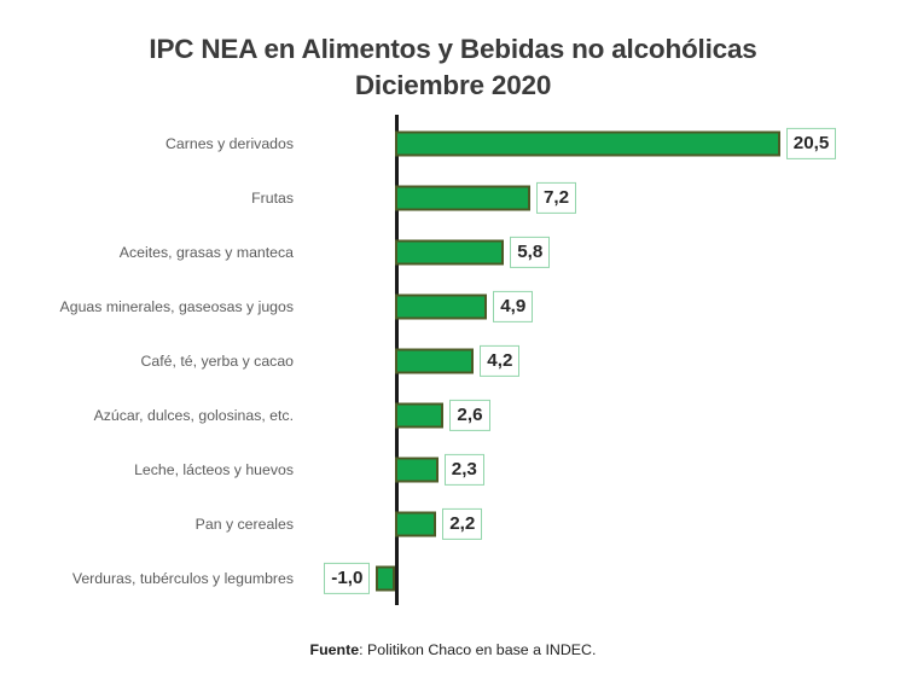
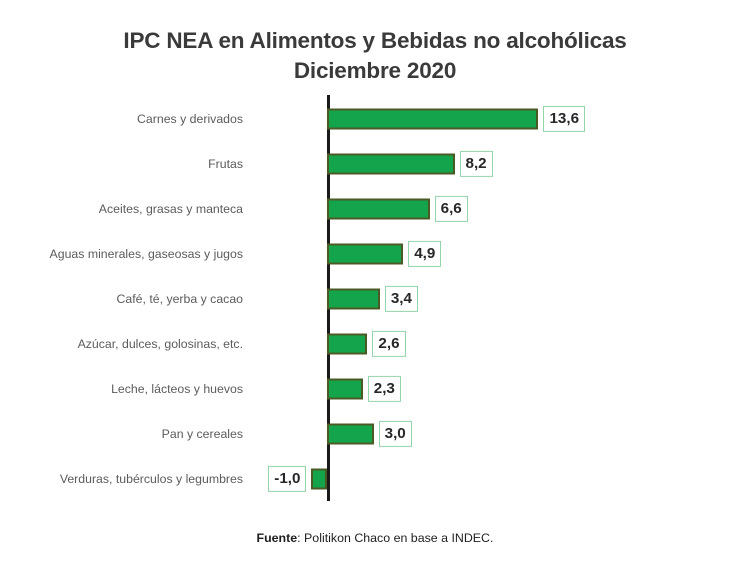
Carnes y derivados: 20,5 -> 13,6
Frutas: 7,2 -> 8,2
Aceites, grasas y manteca: 5,8 -> 6,6
Café, té, yerba y cacao: 4,2 -> 3,4
Pan y cereales: 2,2 -> 3,0
